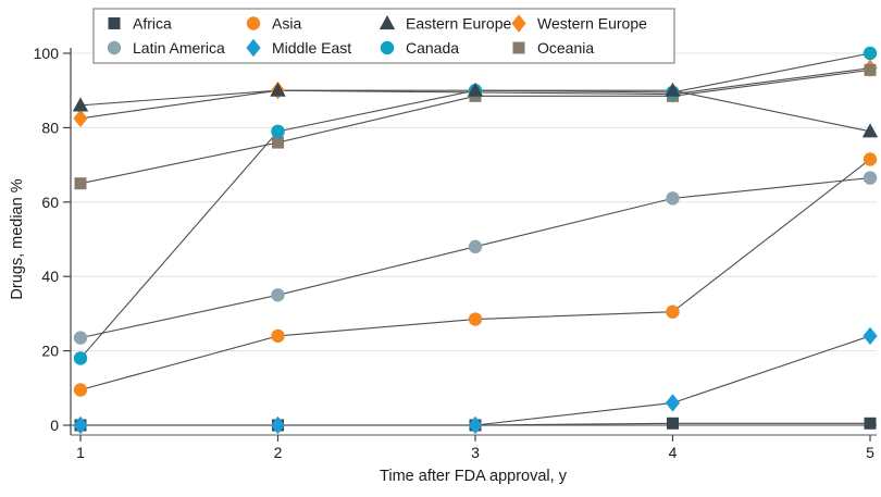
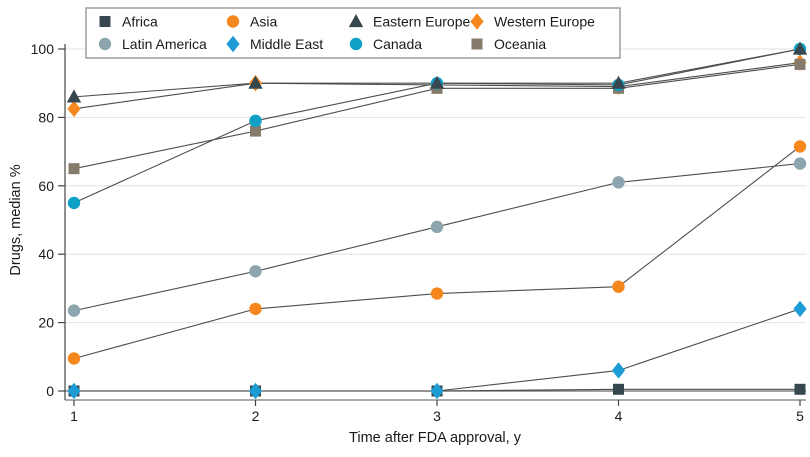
Canada/1: 18 -> 55
Eastern Europe/5: 79 -> 100
